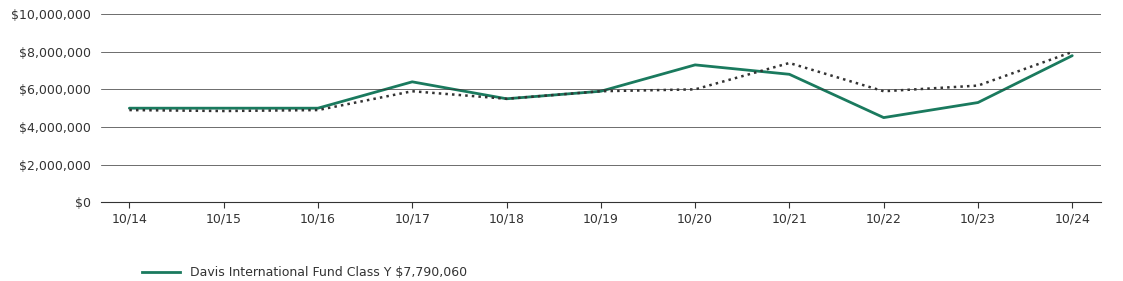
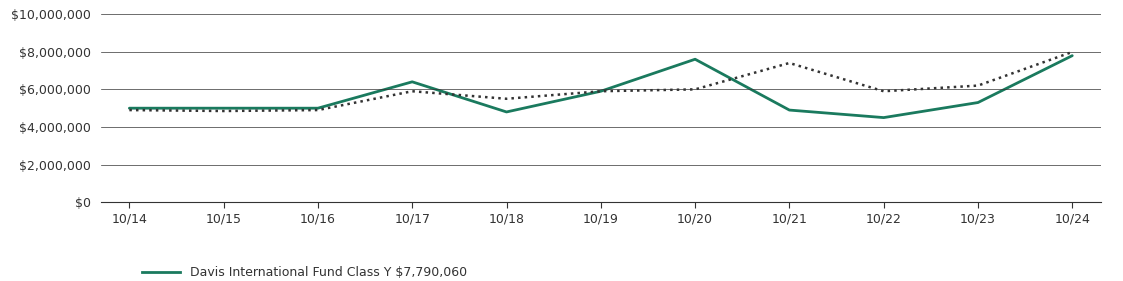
Davis International Fund Class Y $7,790,060/10/18: $5,500,000 -> $4,800,000
Davis International Fund Class Y $7,790,060/10/20: $7,300,000 -> $7,600,000
Davis International Fund Class Y $7,790,060/10/21: $6,800,000 -> $4,900,000
